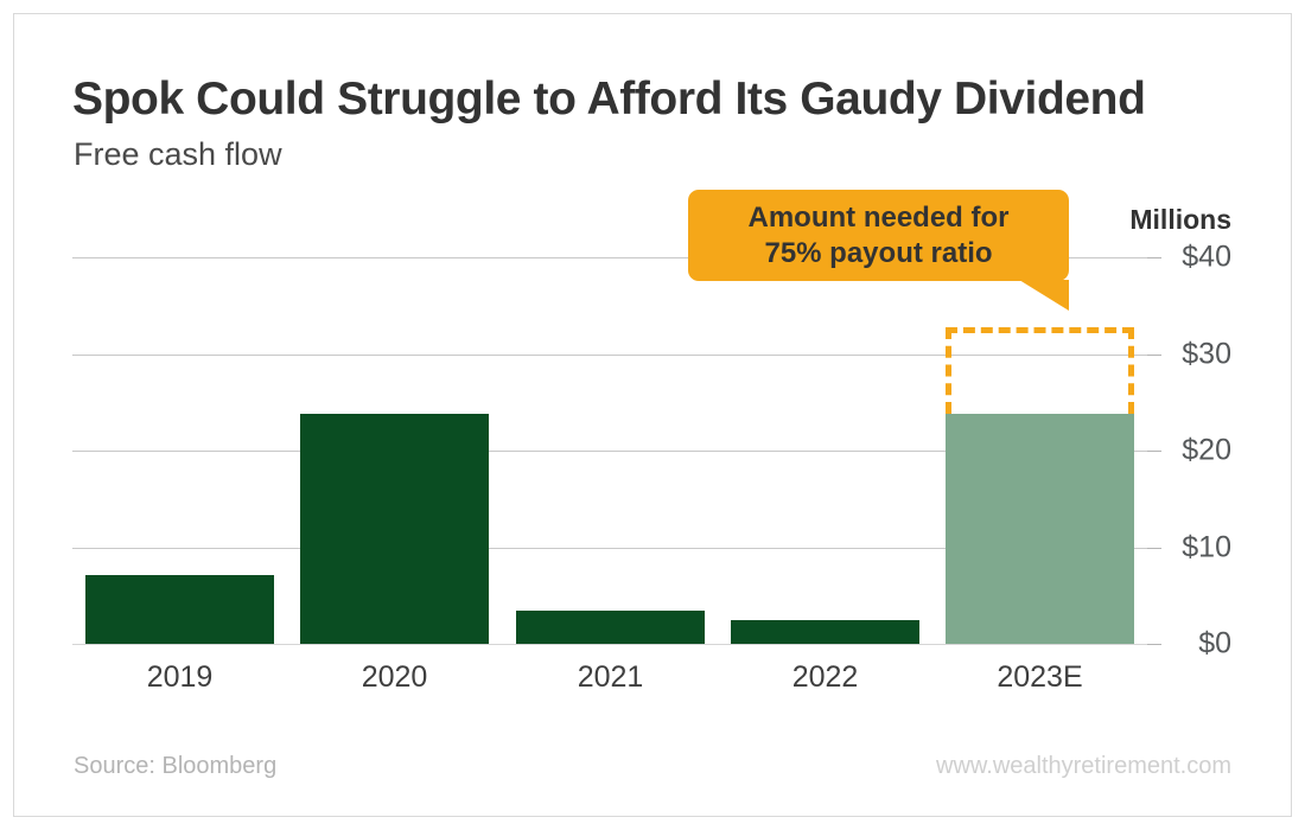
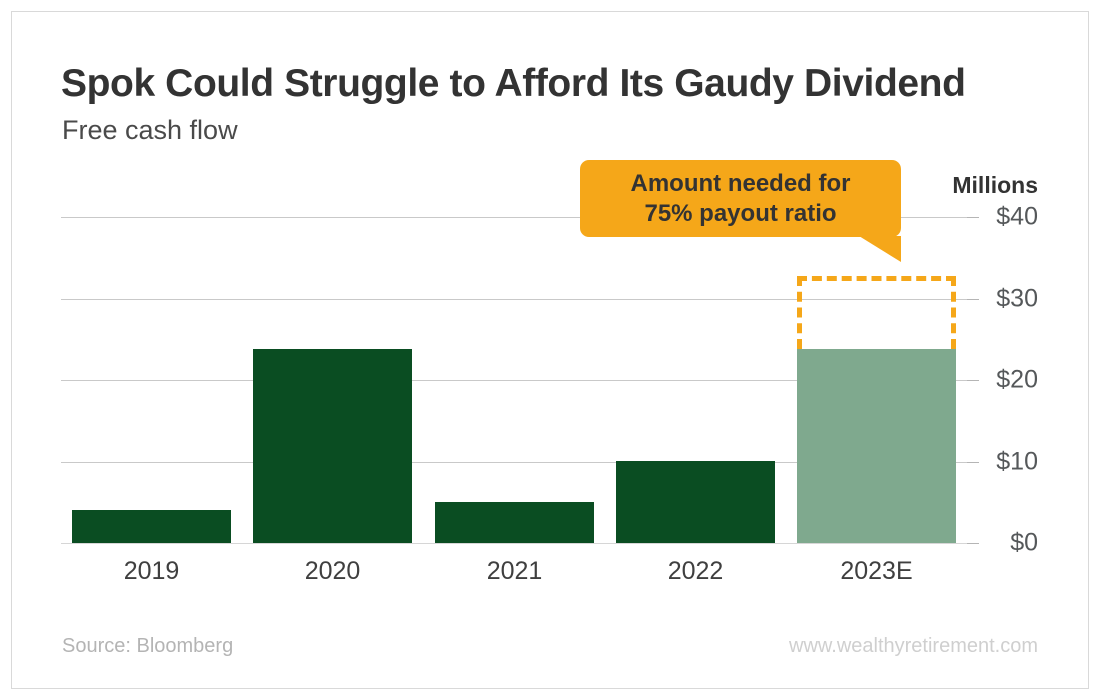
2019: $7 -> $4
2021: $3 -> $5
2022: $2 -> $10
